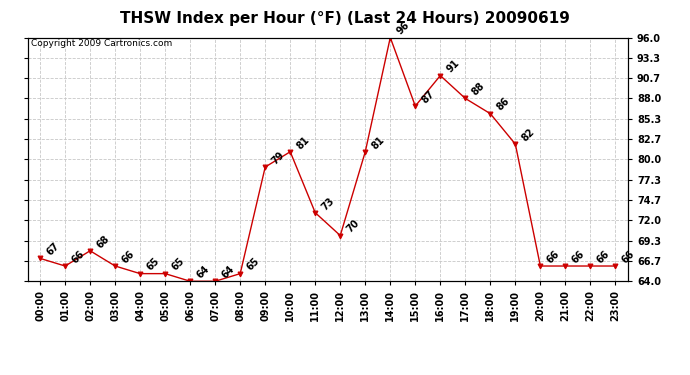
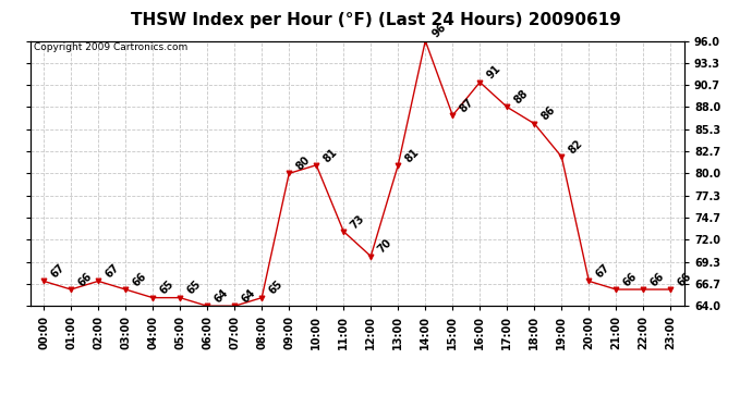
02:00: 68 -> 67
09:00: 79 -> 80
20:00: 66 -> 67
